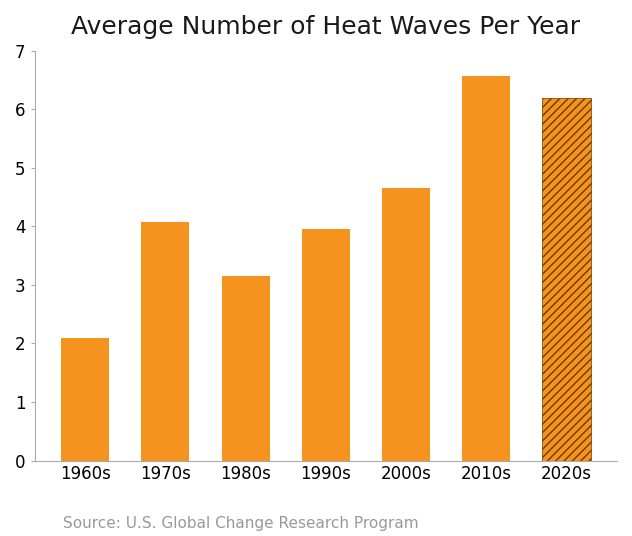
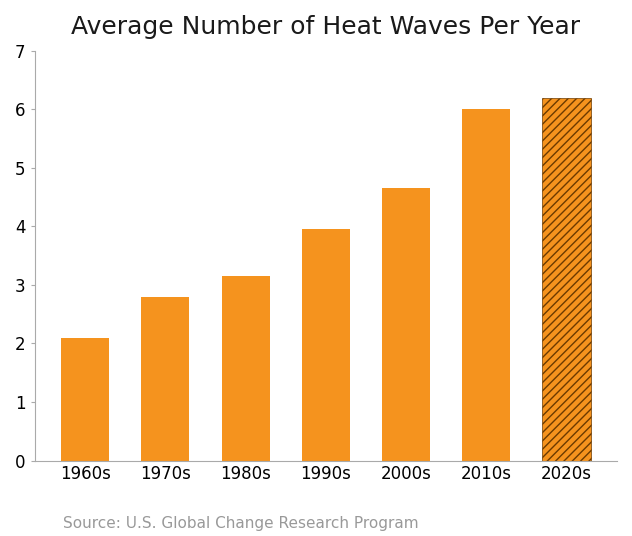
1970s: 4.08 -> 2.80
2010s: 6.56 -> 6.00
